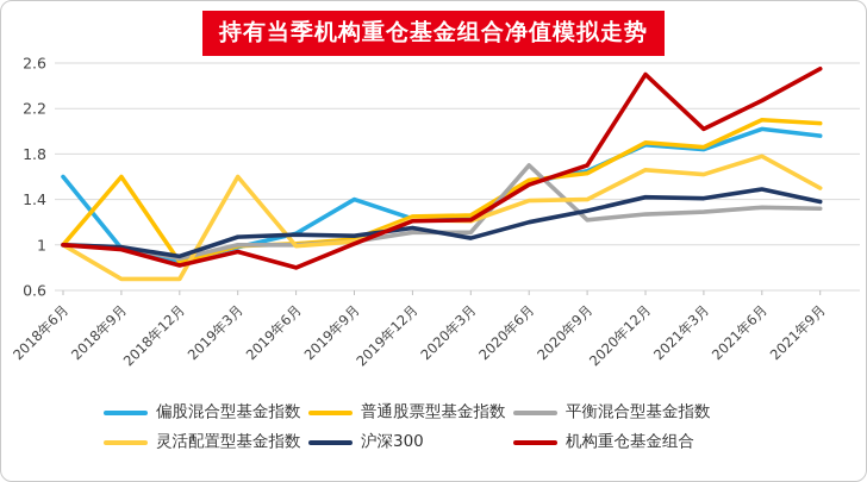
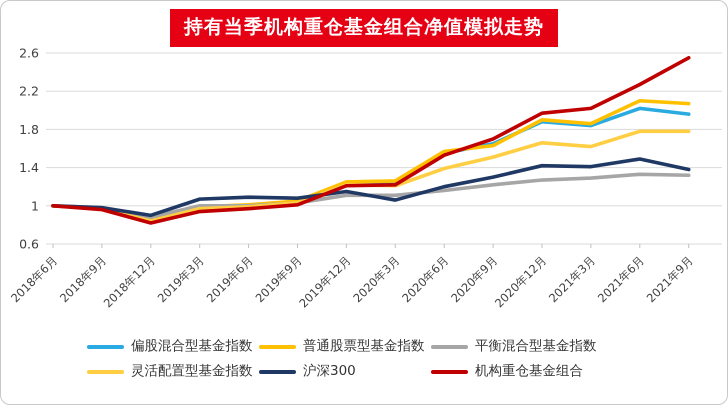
偏股混合型基金指数/2018年6月: 1.6 -> 1.0
普通股票型基金指数/2018年9月: 1.6 -> 1.0
灵活配置型基金指数/2018年9月: 0.7 -> 1.0
灵活配置型基金指数/2018年12月: 0.7 -> 0.8
灵活配置型基金指数/2019年3月: 1.6 -> 1.0
偏股混合型基金指数/2019年6月: 1.1 -> 1.0
机构重仓基金组合/2019年6月: 0.8 -> 1.0
偏股混合型基金指数/2019年9月: 1.4 -> 1.0
平衡混合型基金指数/2020年6月: 1.7 -> 1.2
灵活配置型基金指数/2020年9月: 1.4 -> 1.5
机构重仓基金组合/2020年12月: 2.5 -> 2.0
灵活配置型基金指数/2021年9月: 1.5 -> 1.8
